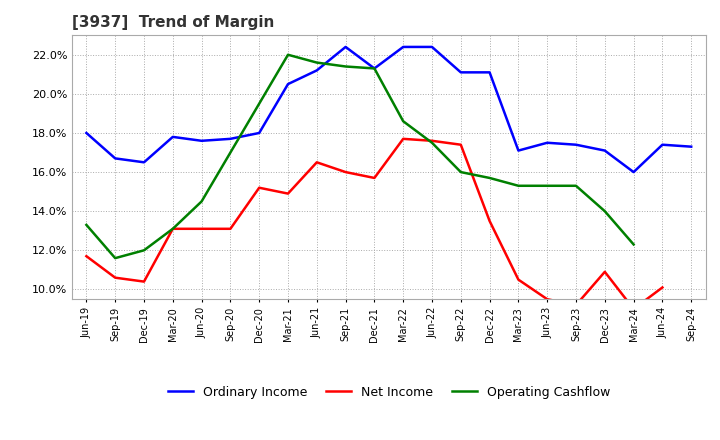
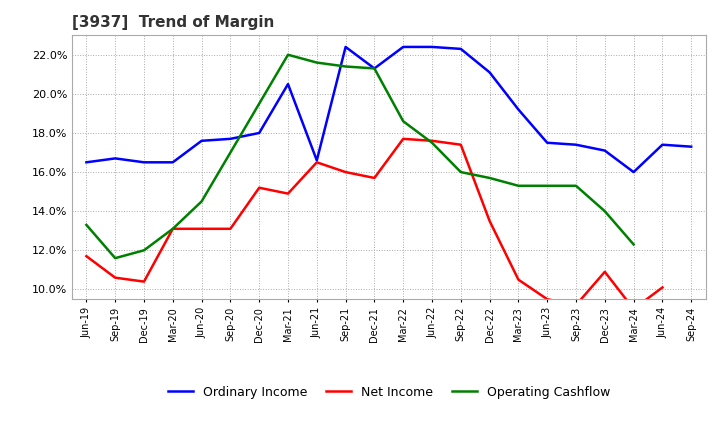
Ordinary Income/Jun-19: 18.0% -> 16.5%
Ordinary Income/Mar-20: 17.8% -> 16.5%
Ordinary Income/Jun-21: 21.2% -> 16.6%
Ordinary Income/Sep-22: 21.1% -> 22.3%
Ordinary Income/Mar-23: 17.1% -> 19.2%
